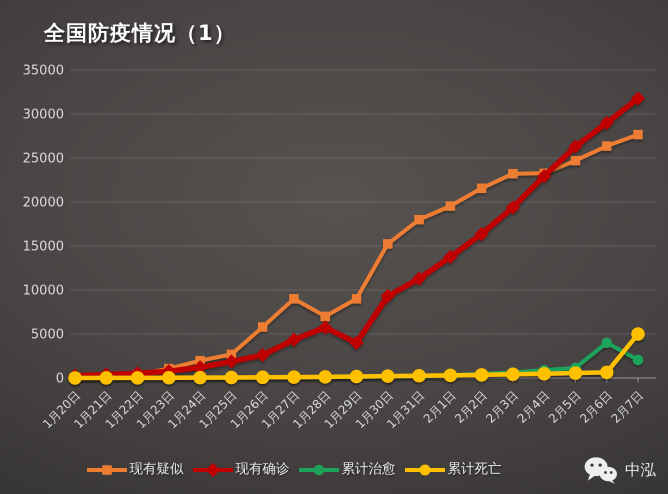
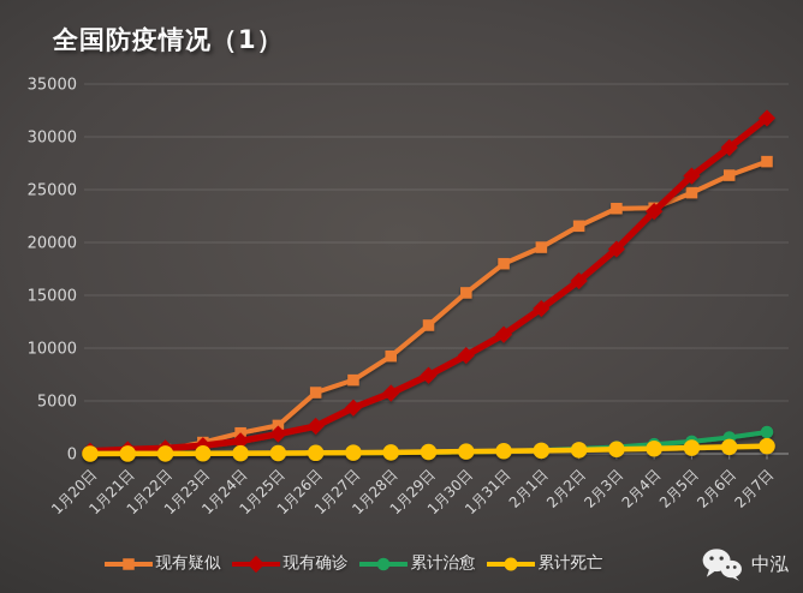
现有疑似/1月27日: 9000 -> 7000
现有疑似/1月28日: 7000 -> 9000
现有疑似/1月29日: 9000 -> 12000
现有确诊/1月29日: 4000 -> 7000
累计治愈/2月6日: 4000 -> 2000
累计死亡/2月7日: 5000 -> 1000
